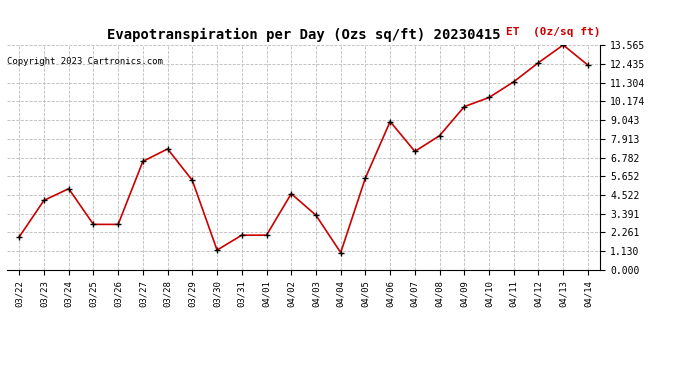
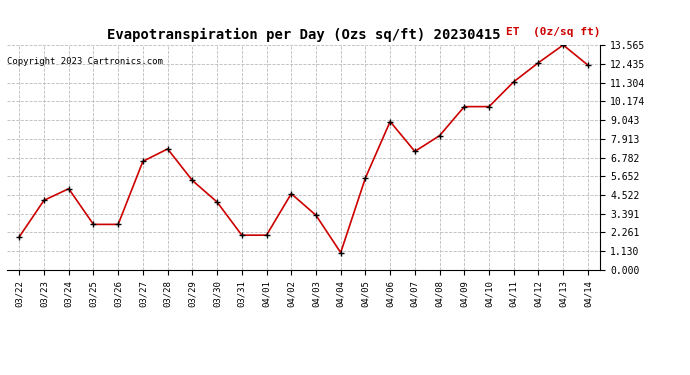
03/30: 1.2 -> 4.1
04/10: 10.4 -> 9.8
